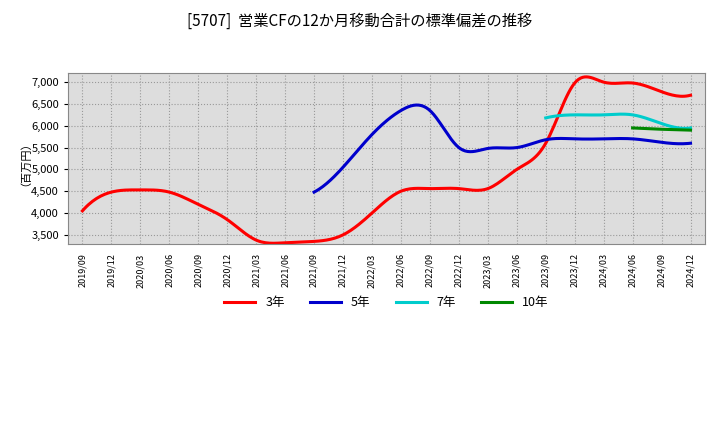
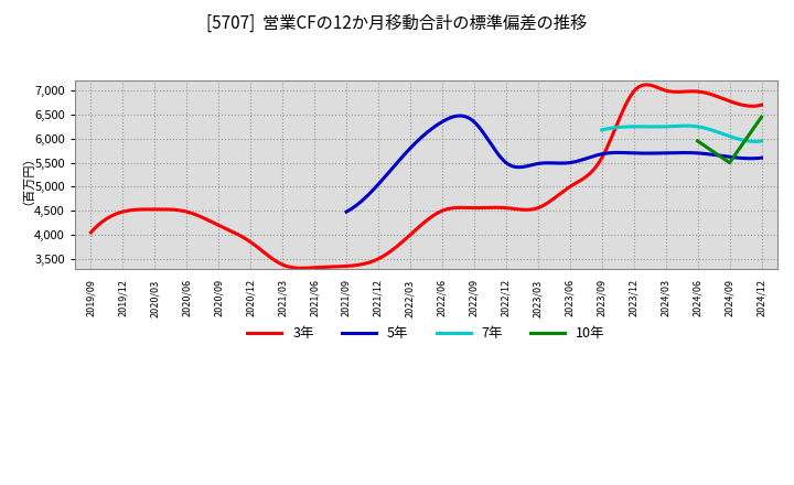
10年/2024/09: 5,920 -> 5,500
10年/2024/12: 5,900 -> 6,450
